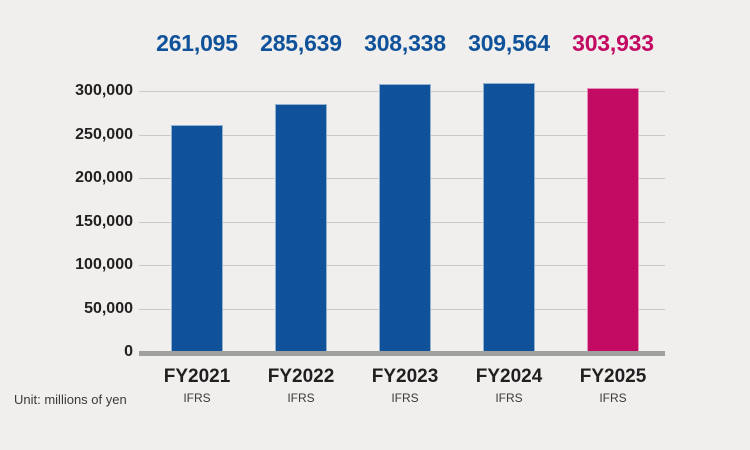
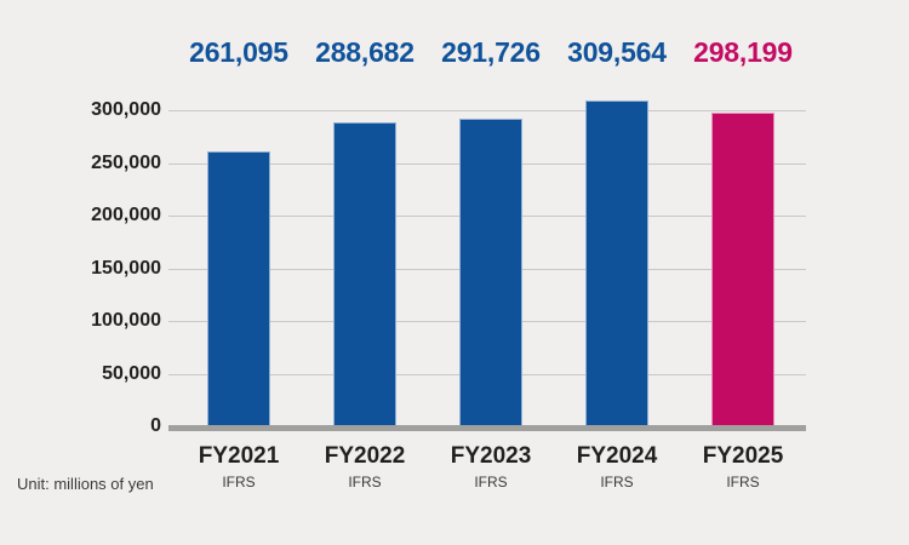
FY2022: 285,639 -> 288,682
FY2023: 308,338 -> 291,726
FY2025: 303,933 -> 298,199
